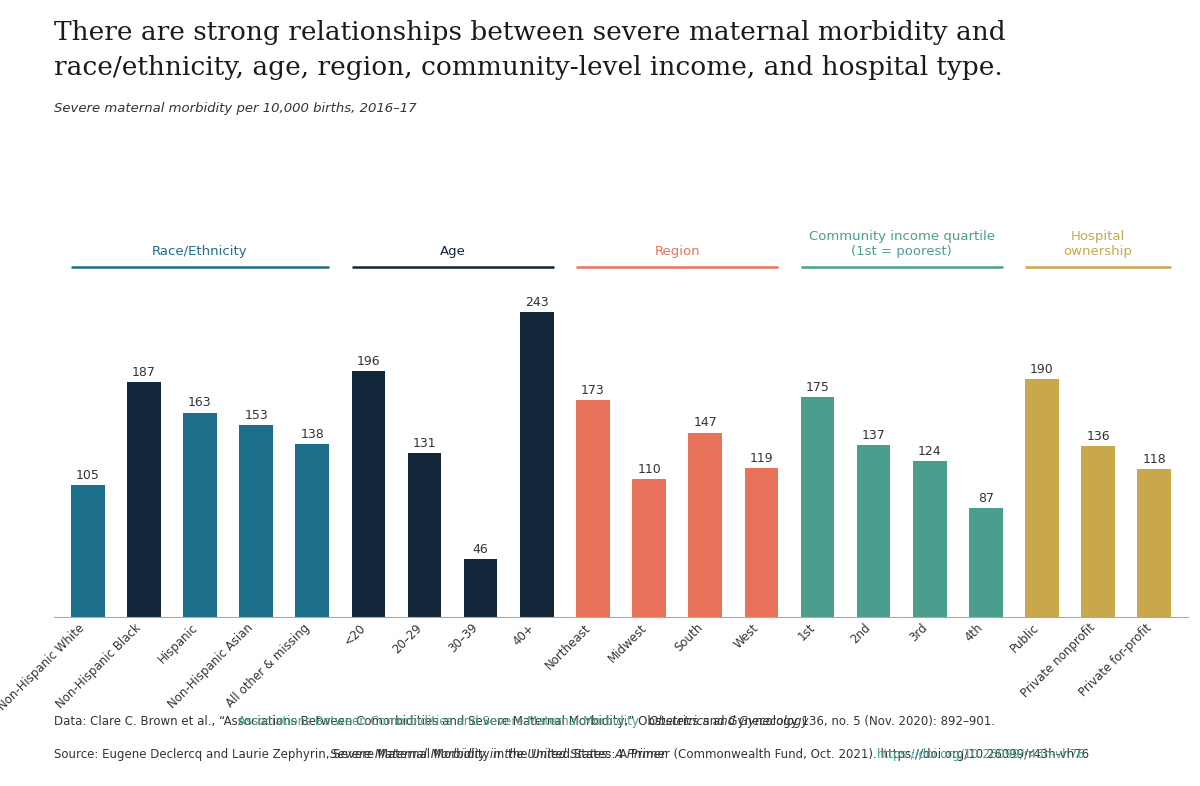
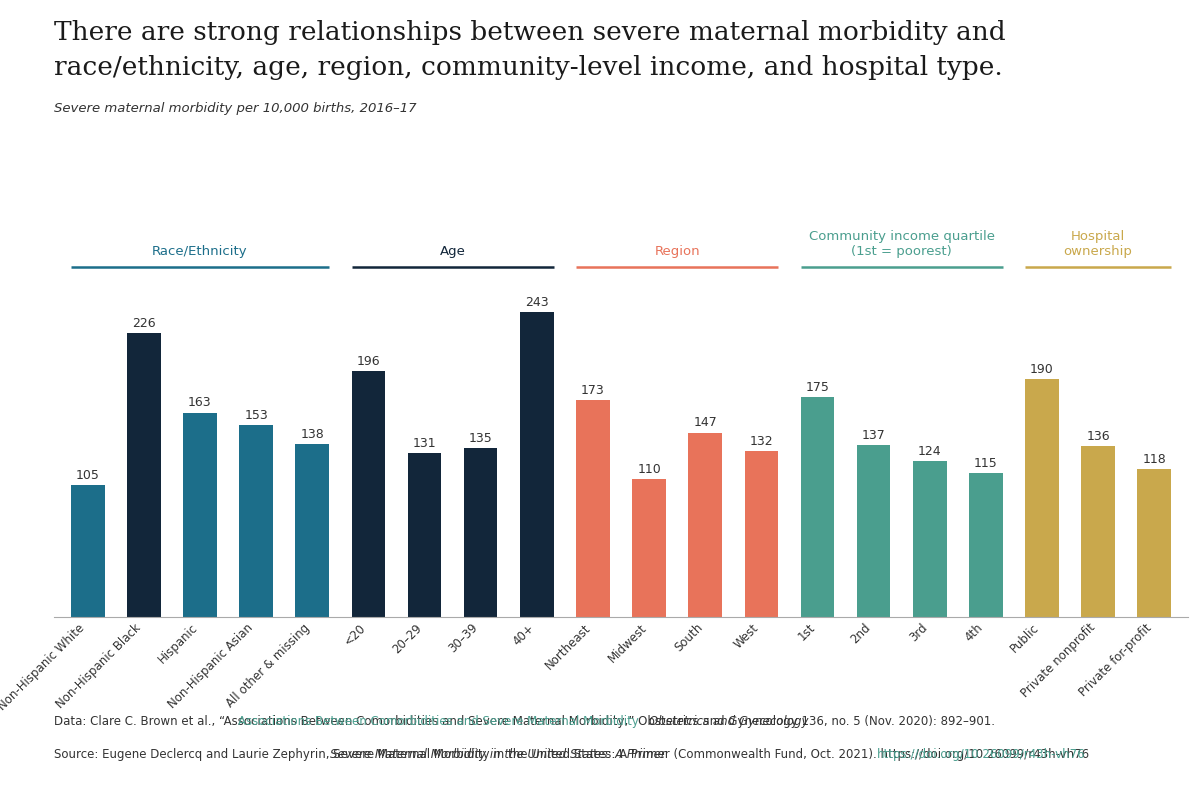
Non-Hispanic Black: 187 -> 226
30–39: 46 -> 135
West: 119 -> 132
4th: 87 -> 115
